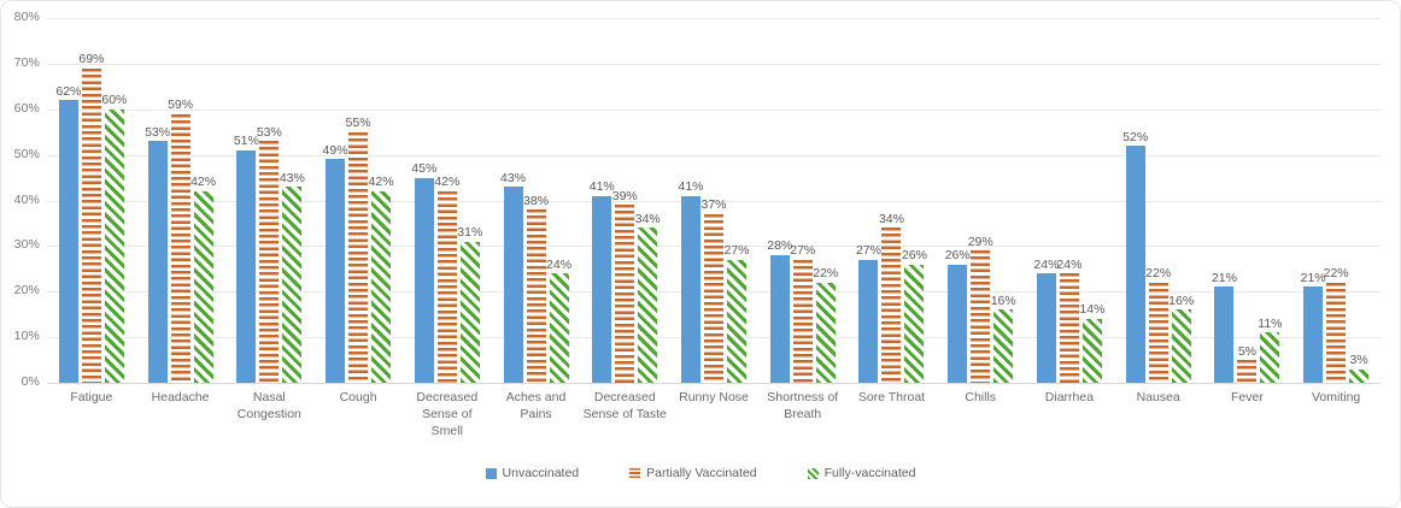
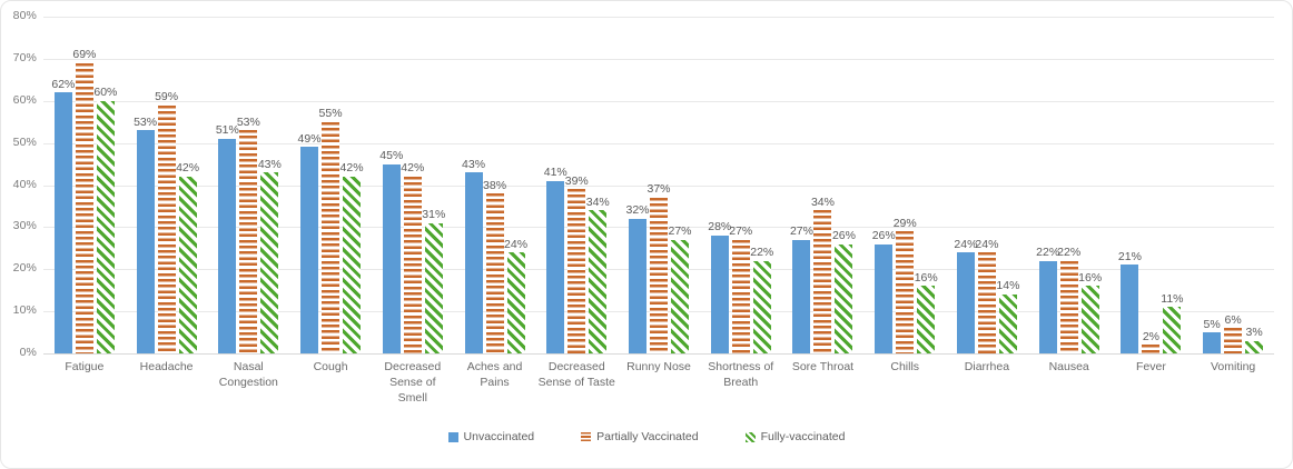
Unvaccinated/Runny Nose: 41% -> 32%
Unvaccinated/Nausea: 52% -> 22%
Partially Vaccinated/Fever: 5% -> 2%
Unvaccinated/Vomiting: 21% -> 5%
Partially Vaccinated/Vomiting: 22% -> 6%
